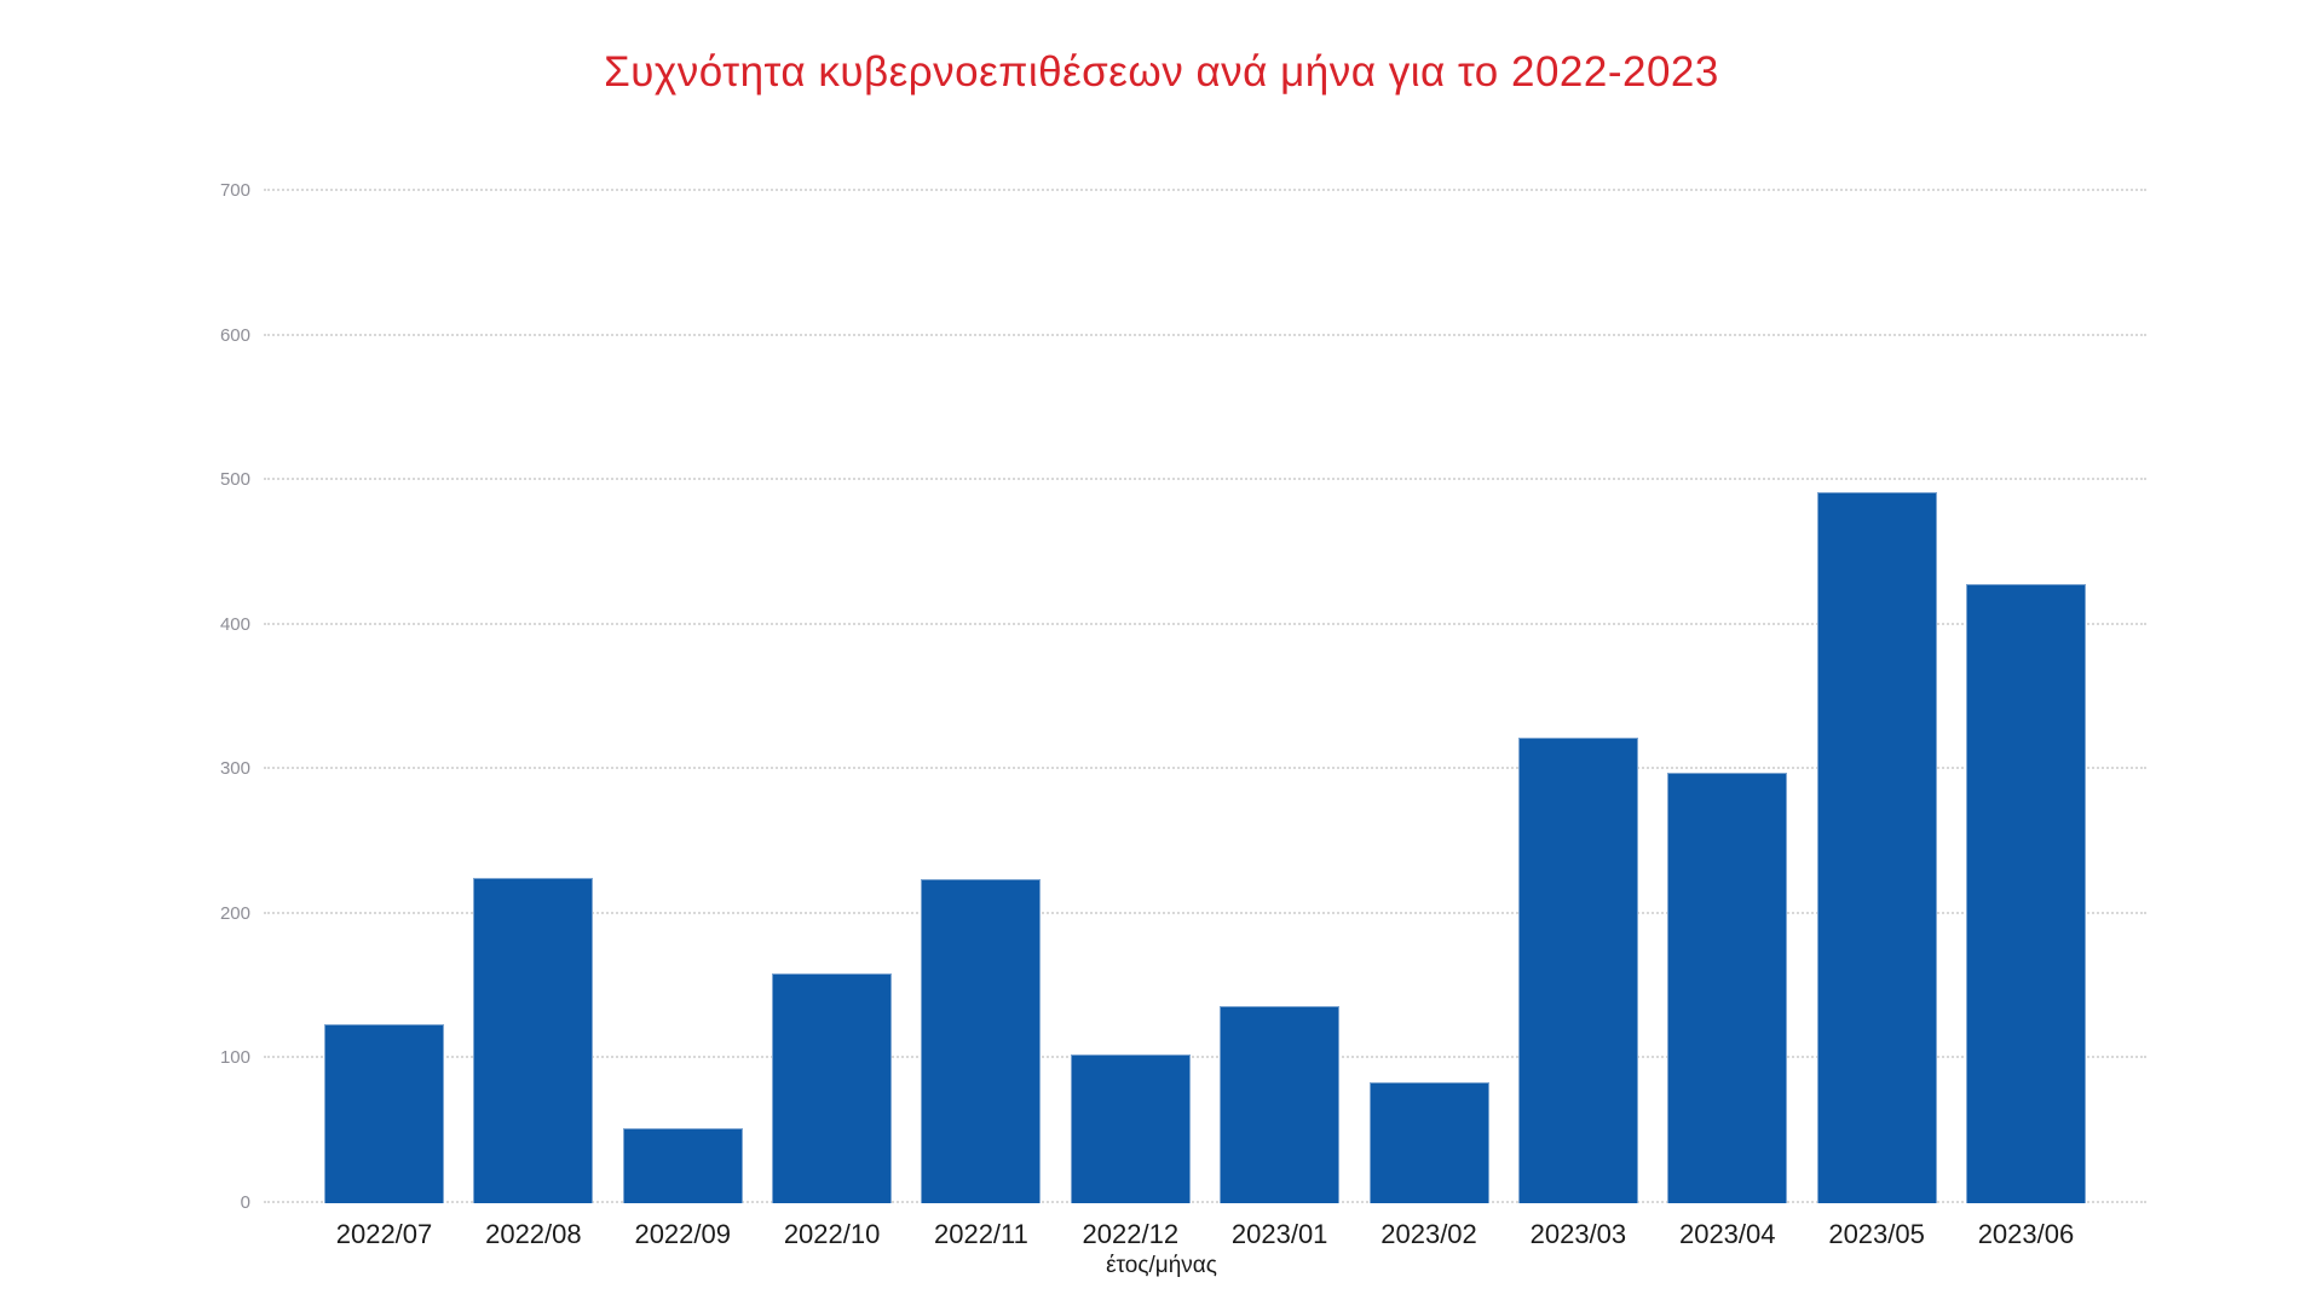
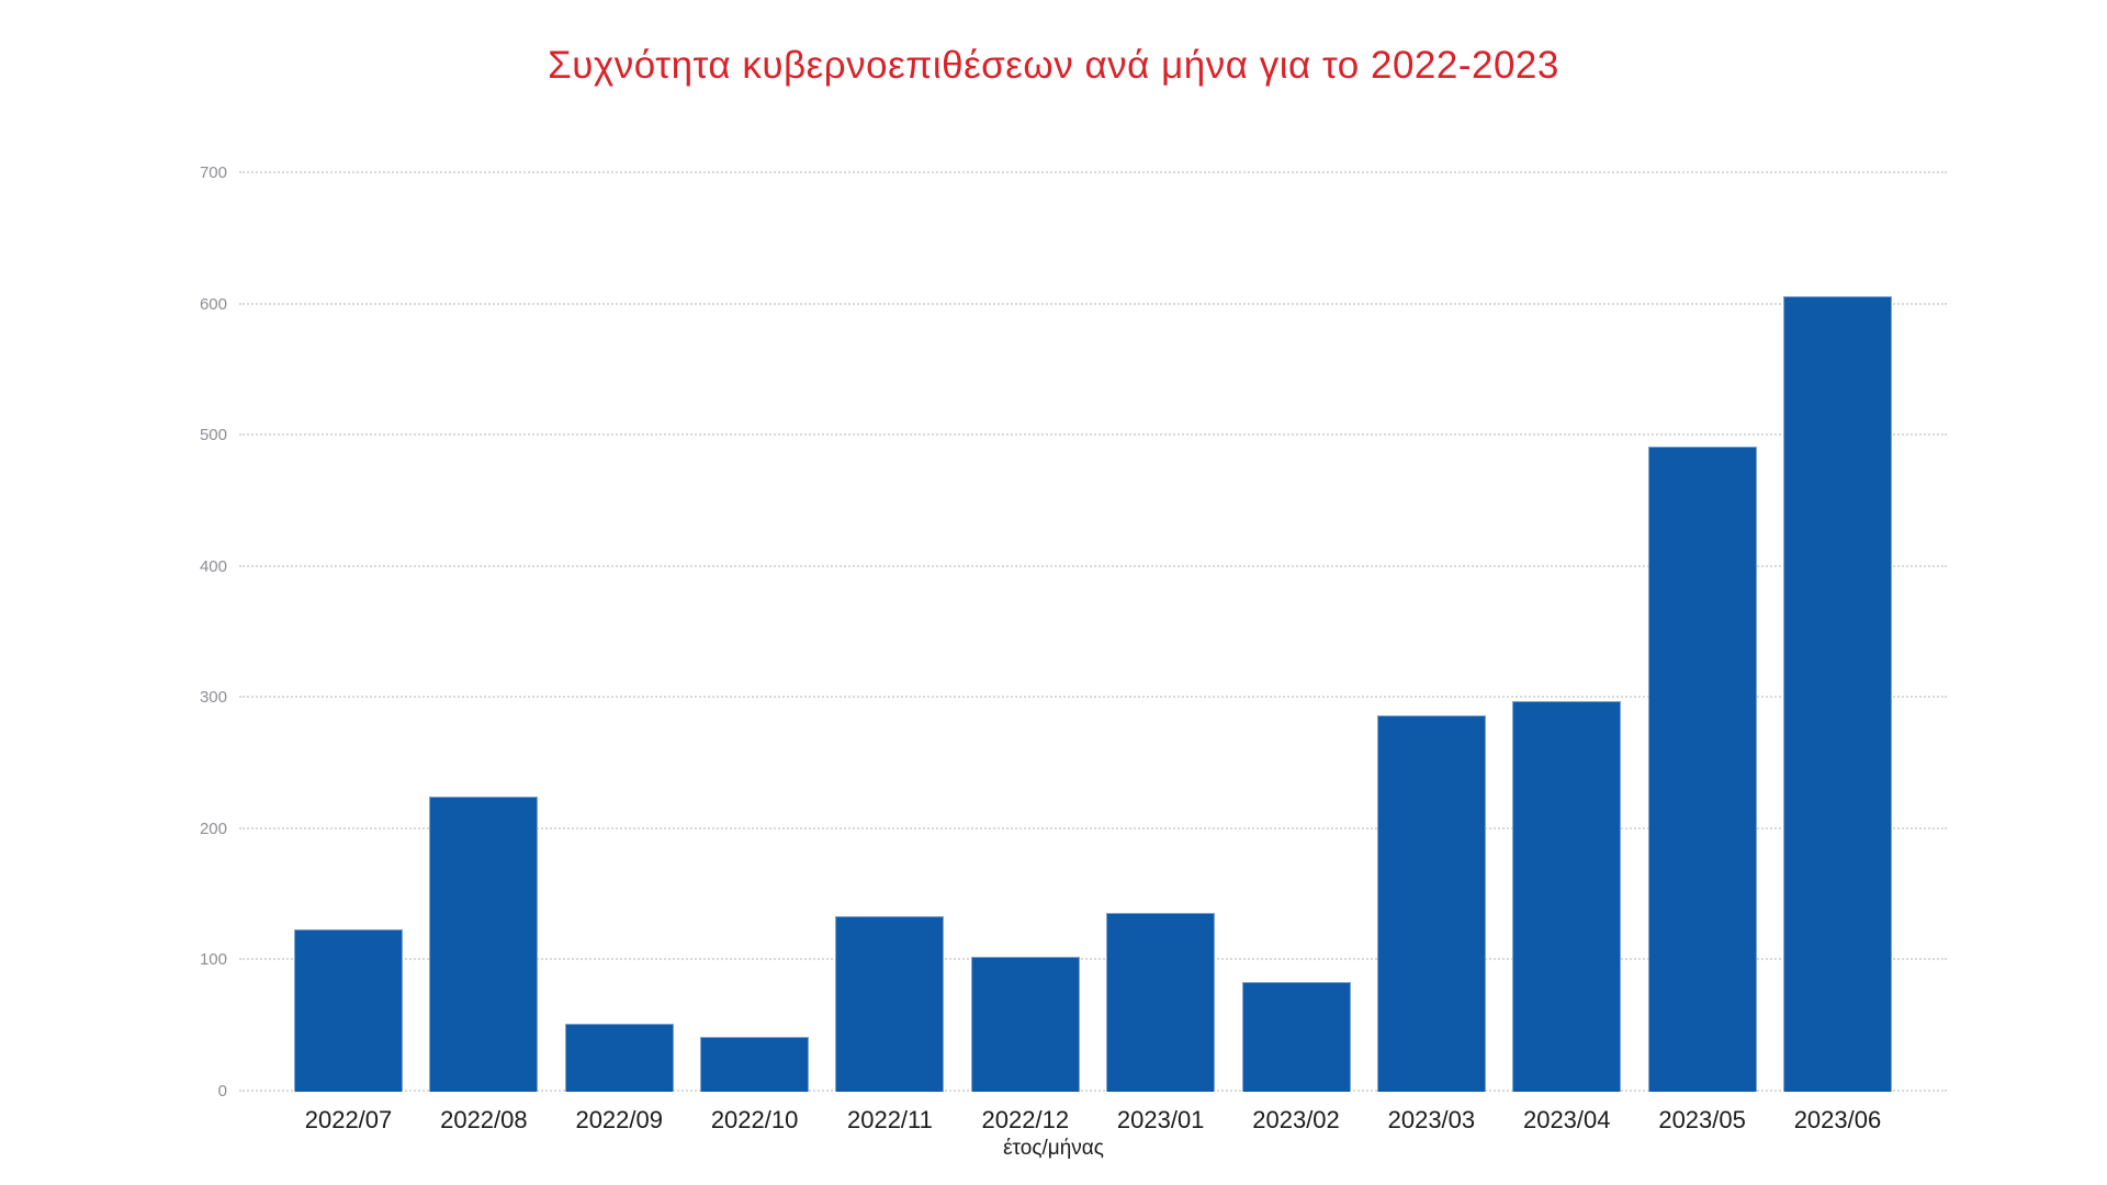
2022/10: 159 -> 42
2022/11: 224 -> 134
2023/03: 322 -> 287
2023/06: 428 -> 606
